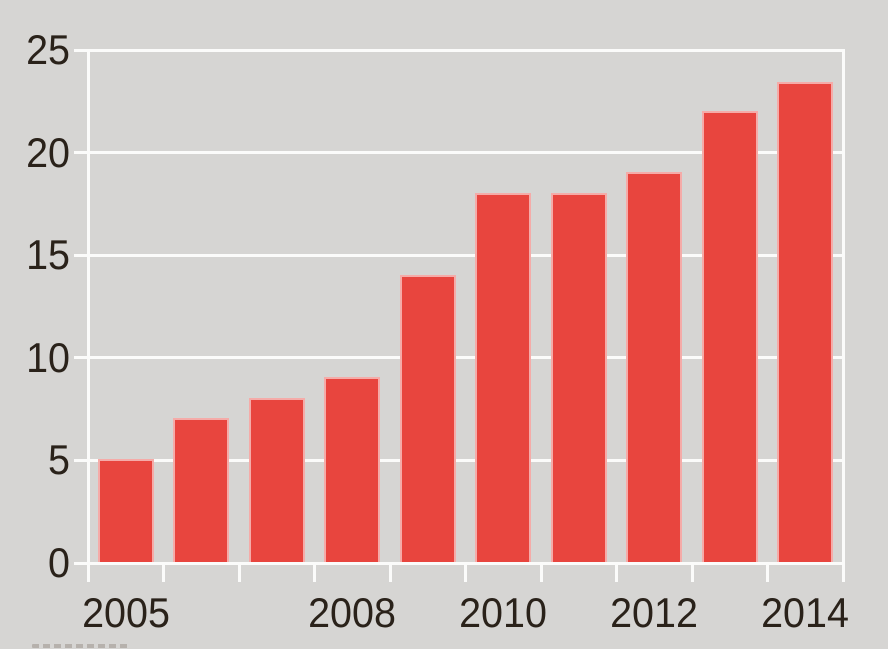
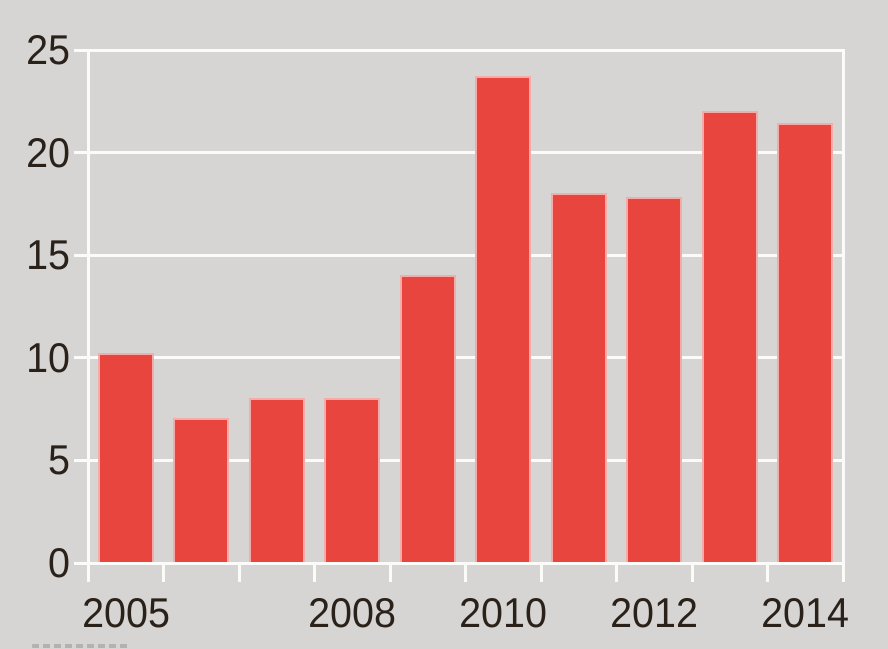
2005: 5.0 -> 10.2
2008: 9.0 -> 8.0
2010: 18.0 -> 23.7
2012: 19.0 -> 17.8
2014: 23.4 -> 21.4
